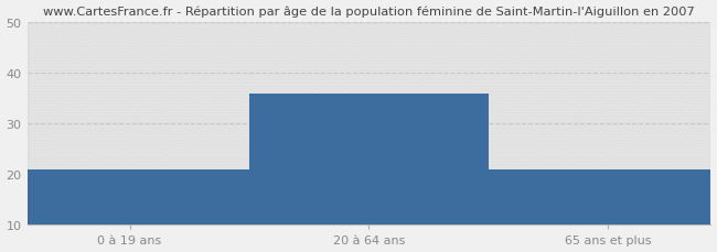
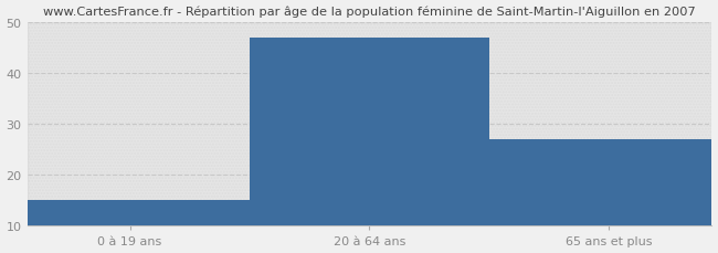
0 à 19 ans: 21 -> 15
20 à 64 ans: 36 -> 47
65 ans et plus: 21 -> 27
